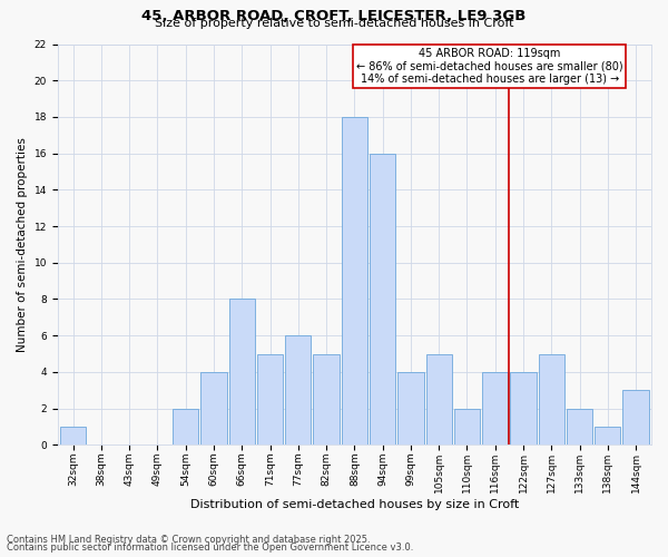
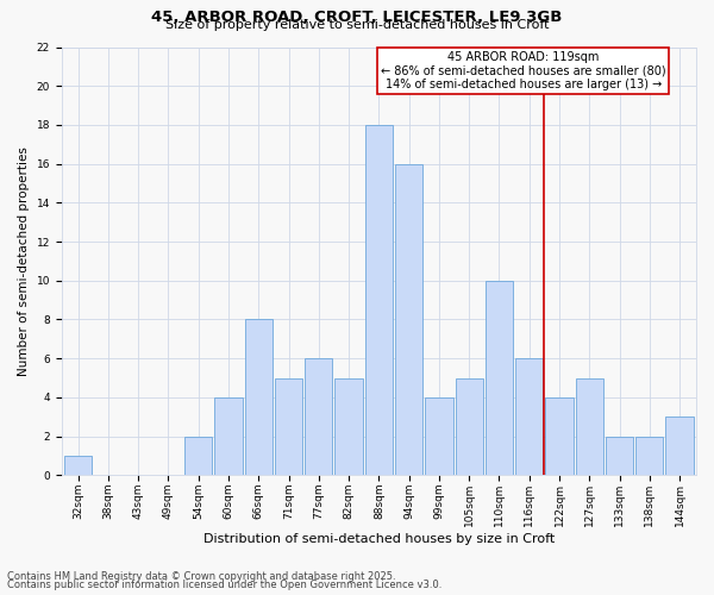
110sqm: 2 -> 10
116sqm: 4 -> 6
138sqm: 1 -> 2
